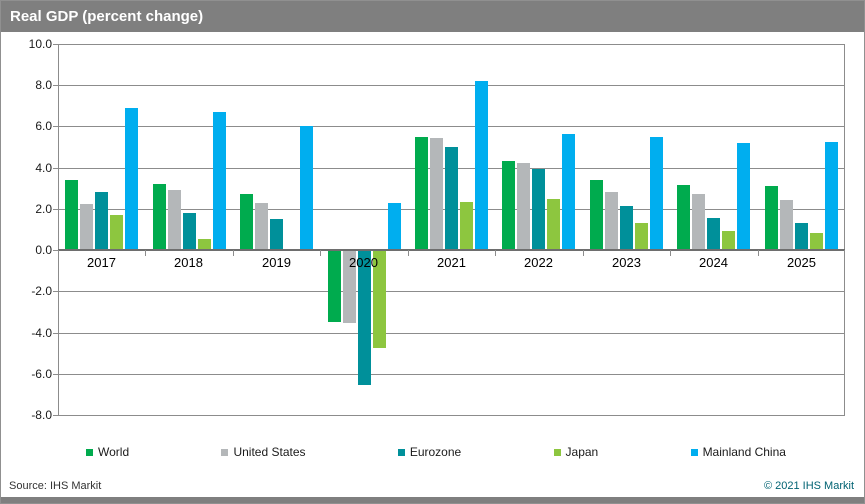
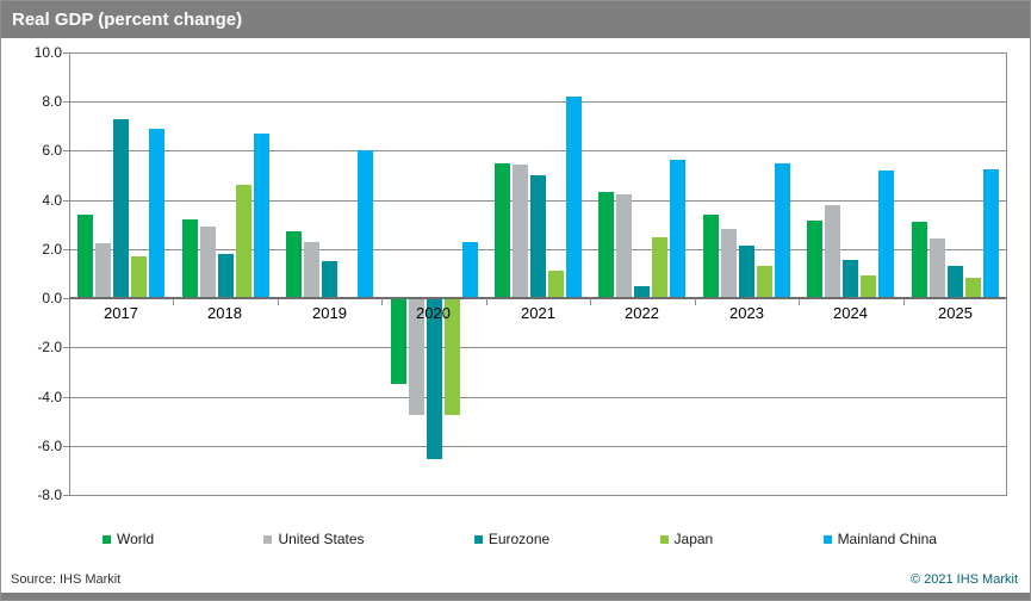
Eurozone/2017: 2.8 -> 7.3
Japan/2018: 0.6 -> 4.6
United States/2020: -3.5 -> -4.7
Japan/2021: 2.4 -> 1.1
Eurozone/2022: 4.0 -> 0.5
United States/2024: 2.7 -> 3.8
